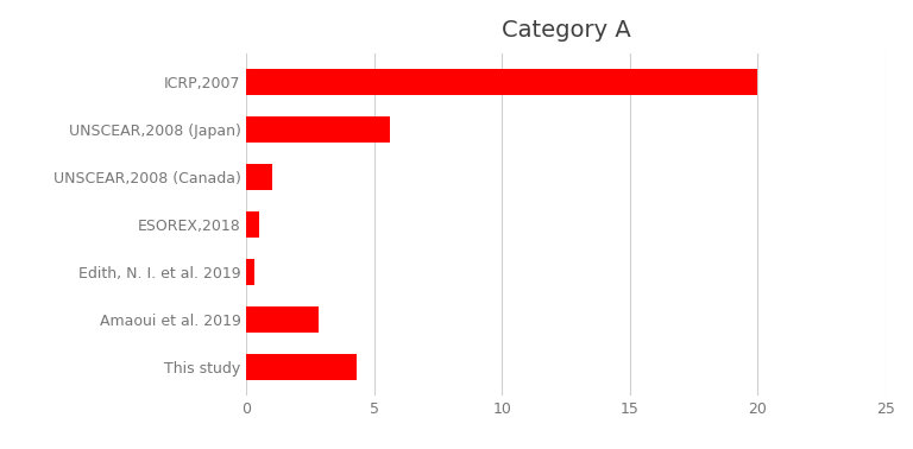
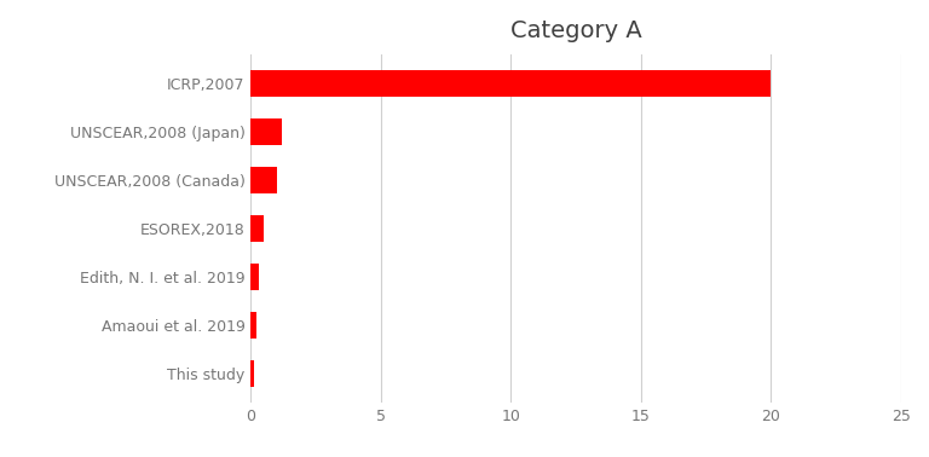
UNSCEAR,2008 (Japan): 5.6 -> 1.2
Amaoui et al. 2019: 2.8 -> 0.2
This study: 4.3 -> 0.1
